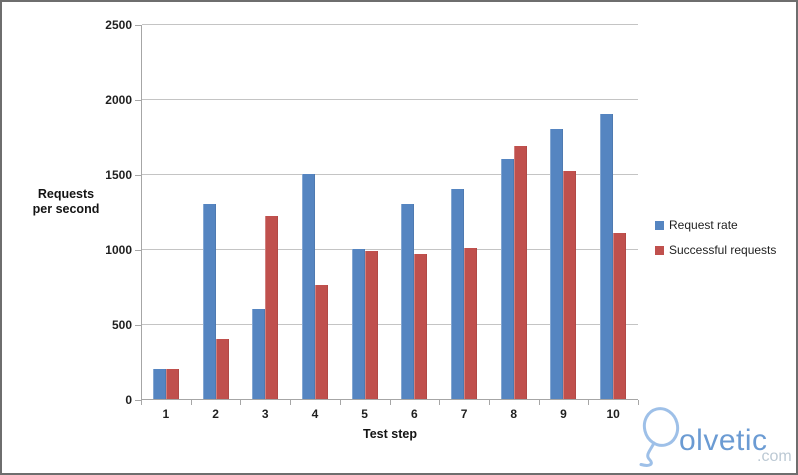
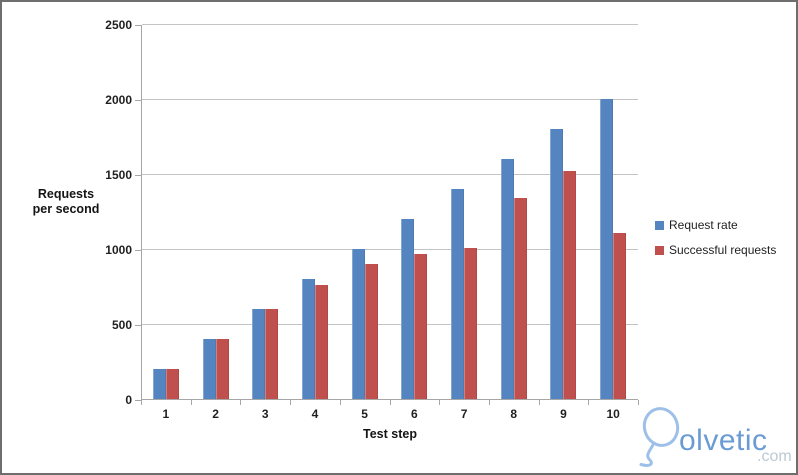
Request rate/2: 1300 -> 400
Successful requests/3: 1220 -> 600
Request rate/4: 1500 -> 800
Successful requests/5: 990 -> 900
Request rate/6: 1300 -> 1200
Successful requests/8: 1690 -> 1340
Request rate/10: 1900 -> 2000
